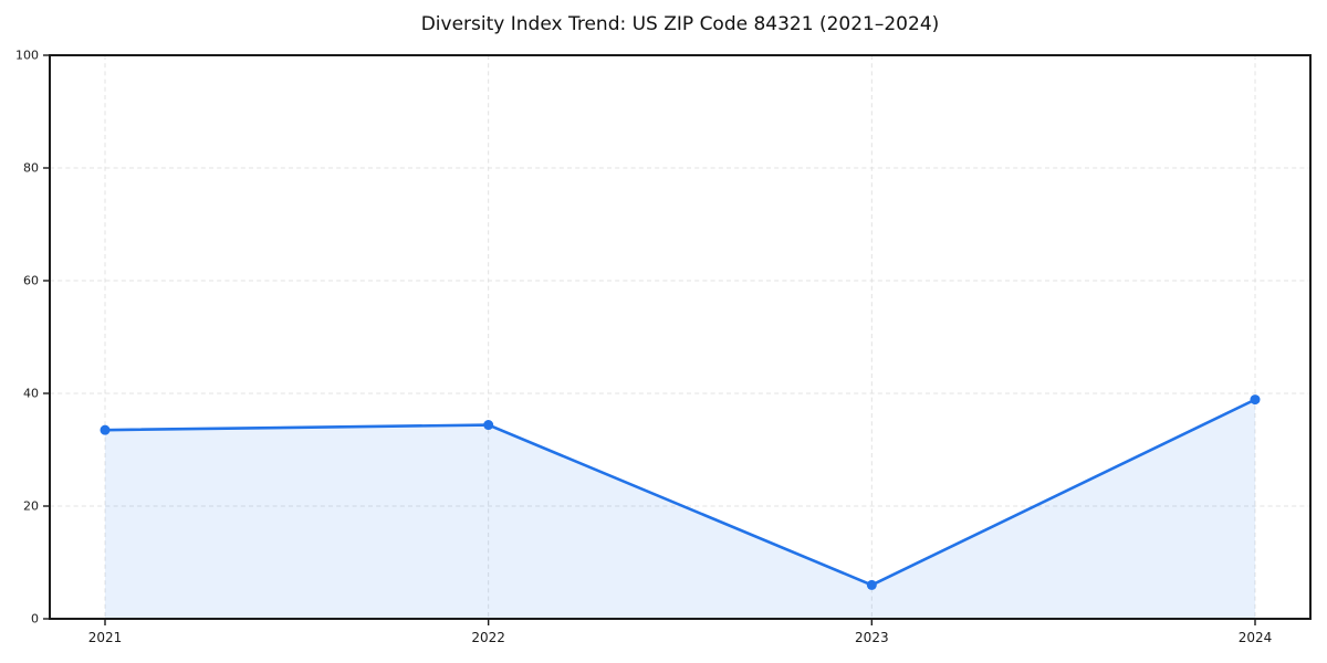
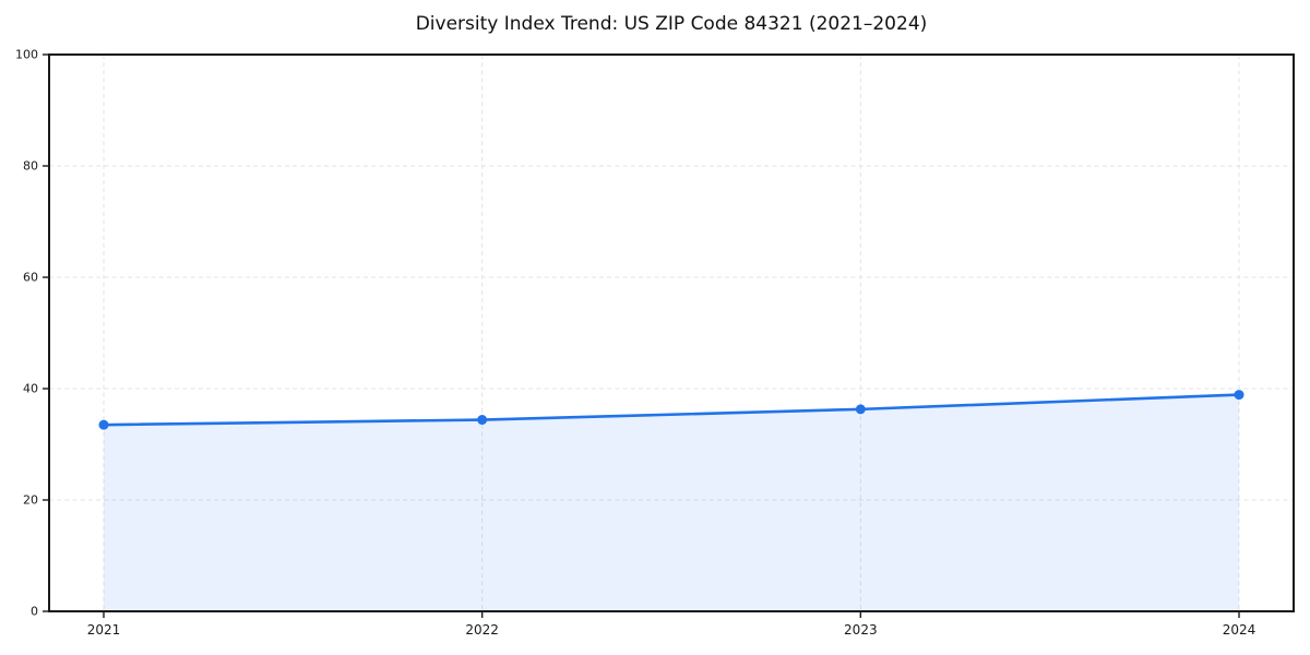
2023: 6 -> 36
